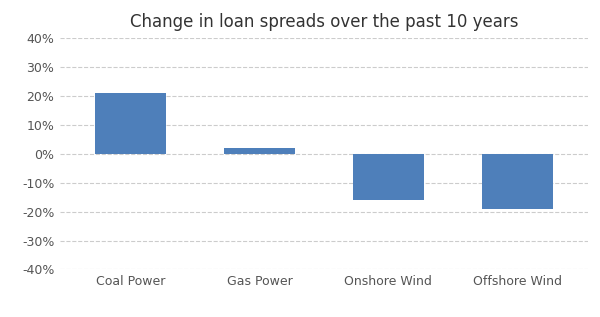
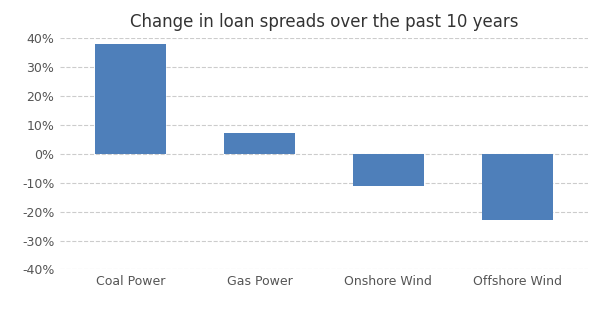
Coal Power: 21% -> 38%
Gas Power: 2% -> 7%
Onshore Wind: -16% -> -11%
Offshore Wind: -19% -> -23%
